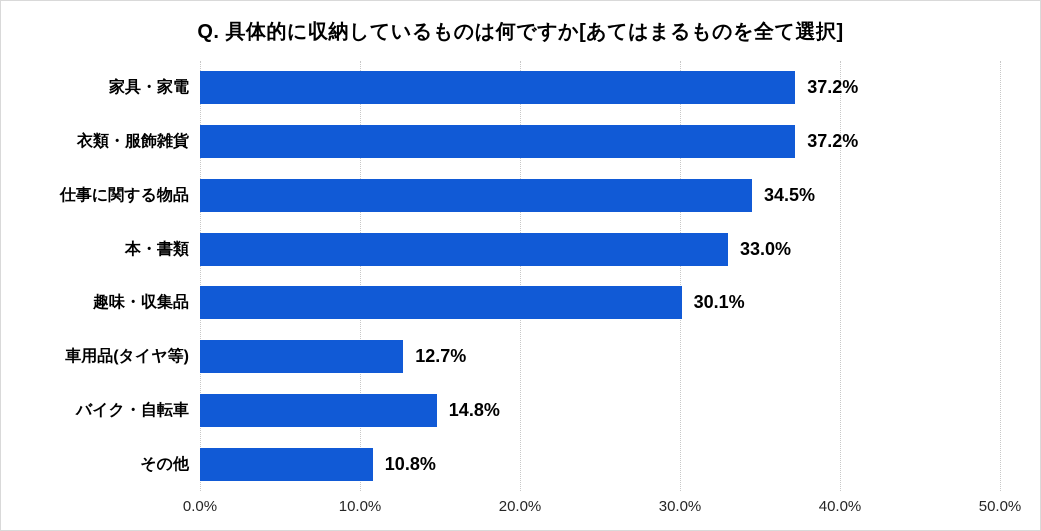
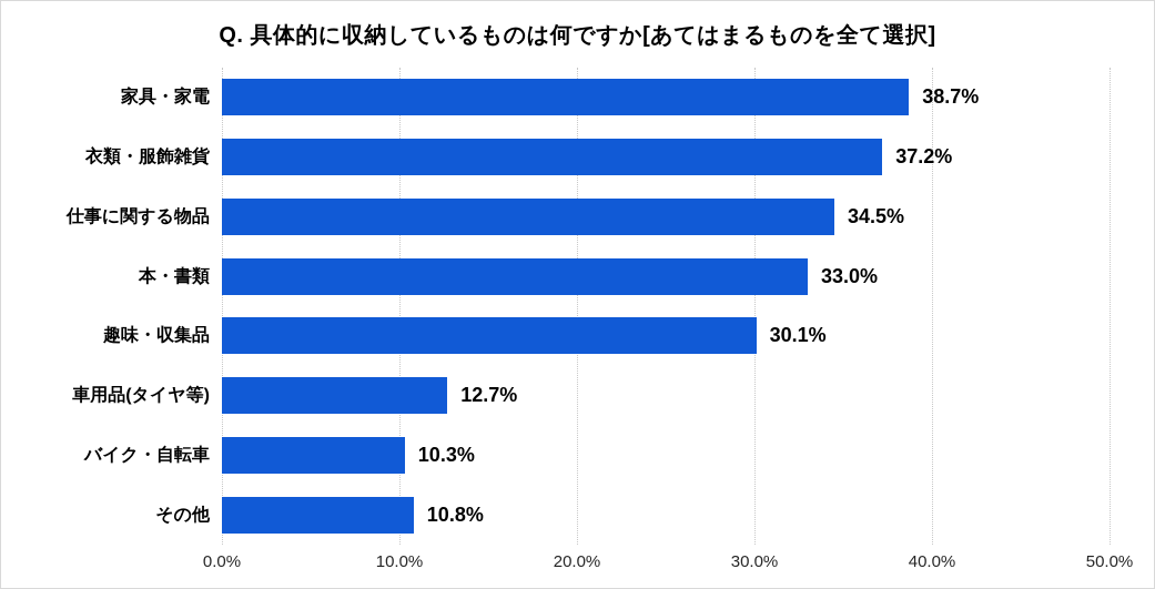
家具・家電: 37.2% -> 38.7%
バイク・自転車: 14.8% -> 10.3%
